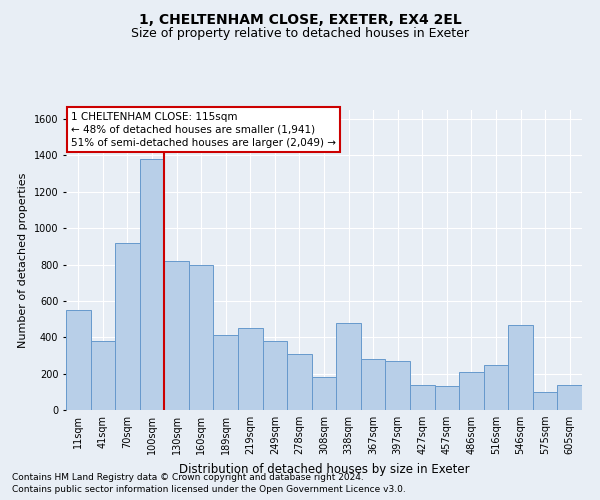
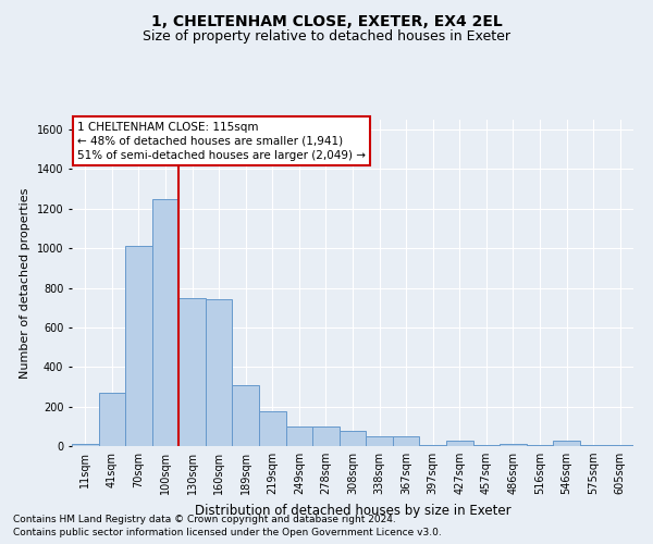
11sqm: 550 -> 10
41sqm: 380 -> 270
70sqm: 920 -> 1010
100sqm: 1380 -> 1250
130sqm: 820 -> 750
160sqm: 800 -> 740
189sqm: 410 -> 310
219sqm: 450 -> 180
249sqm: 380 -> 100
278sqm: 310 -> 100
308sqm: 180 -> 80
338sqm: 480 -> 50
367sqm: 280 -> 50
397sqm: 270 -> 0
427sqm: 140 -> 20
457sqm: 130 -> 0
486sqm: 210 -> 10
516sqm: 250 -> 0
546sqm: 470 -> 20
575sqm: 100 -> 0
605sqm: 140 -> 0
